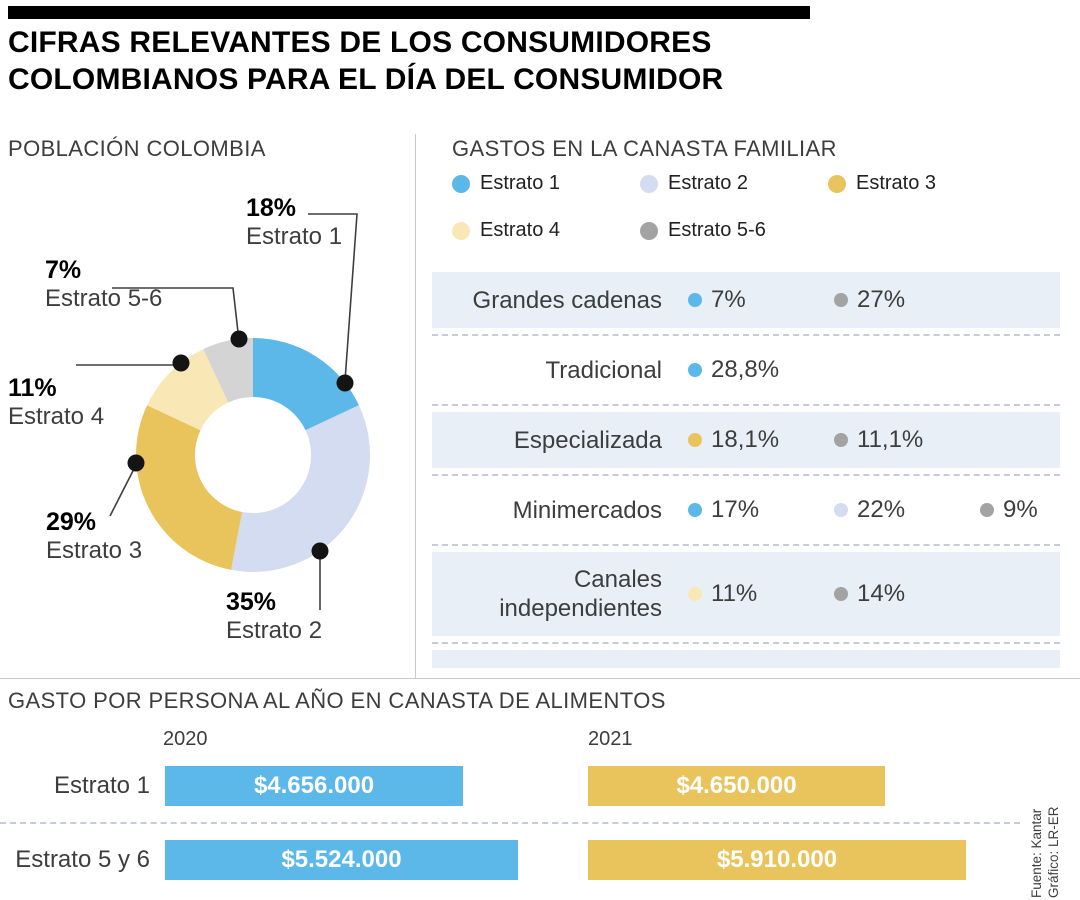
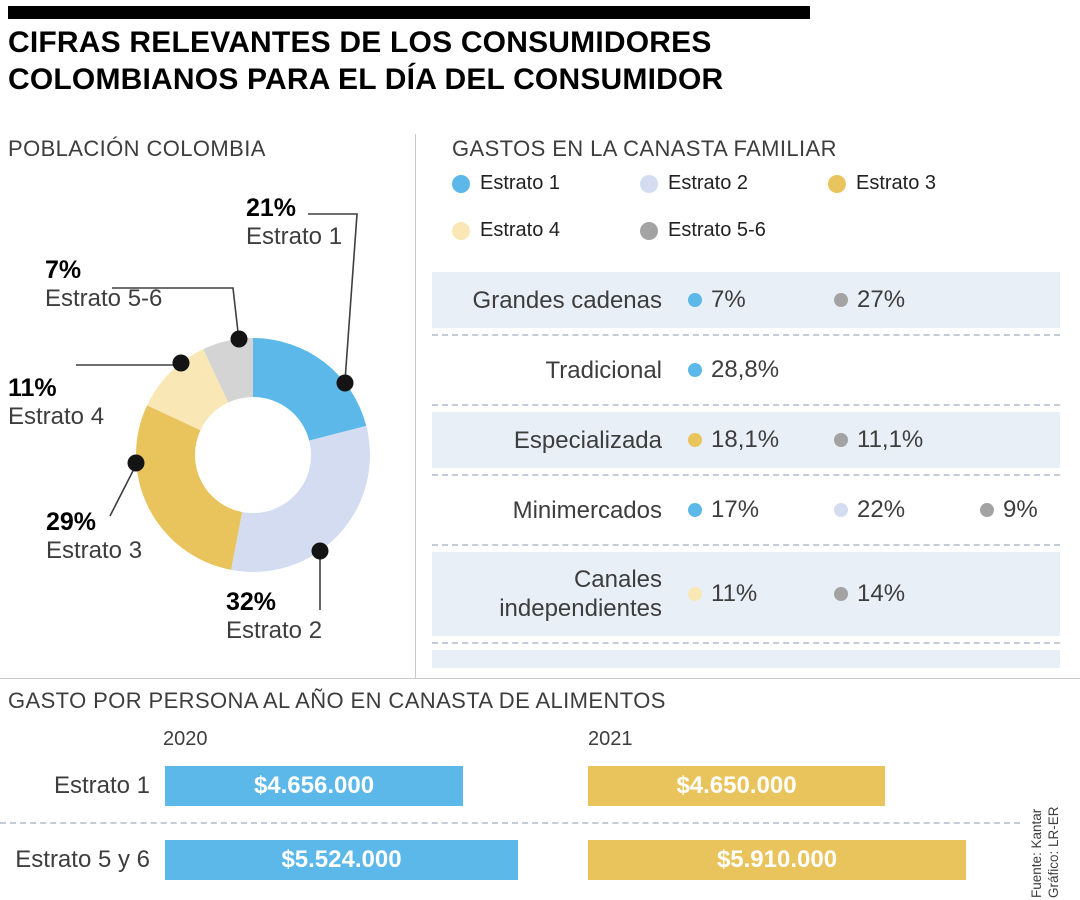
POBLACIÓN COLOMBIA/Estrato 1: 18% -> 21%
POBLACIÓN COLOMBIA/Estrato 2: 35% -> 32%
